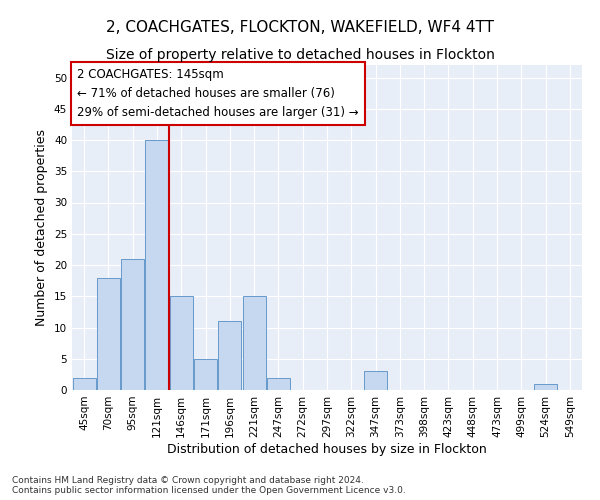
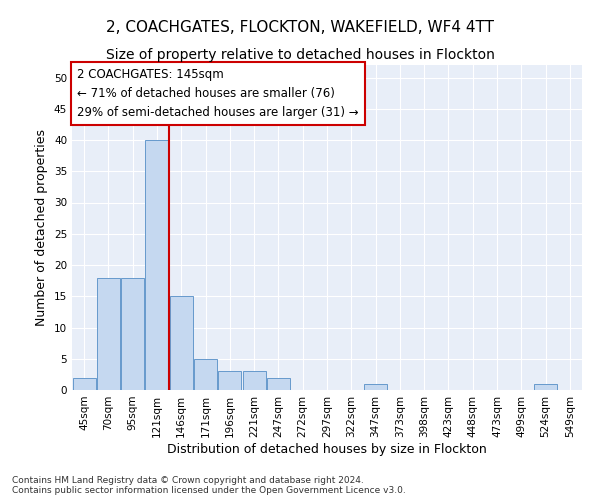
95sqm: 21 -> 18
196sqm: 11 -> 3
221sqm: 15 -> 3
347sqm: 3 -> 1
